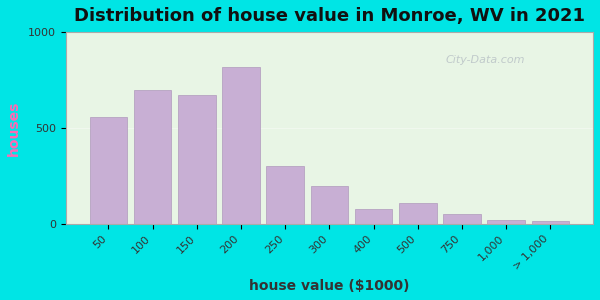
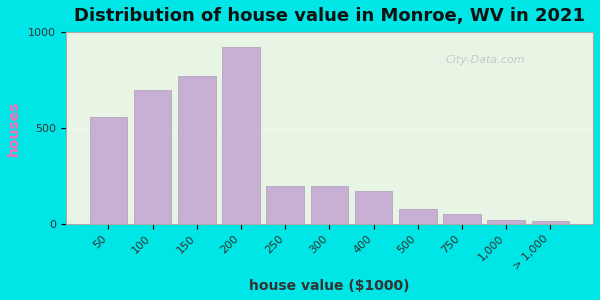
150: 670 -> 770
200: 820 -> 920
250: 300 -> 200
400: 80 -> 170
500: 110 -> 80
